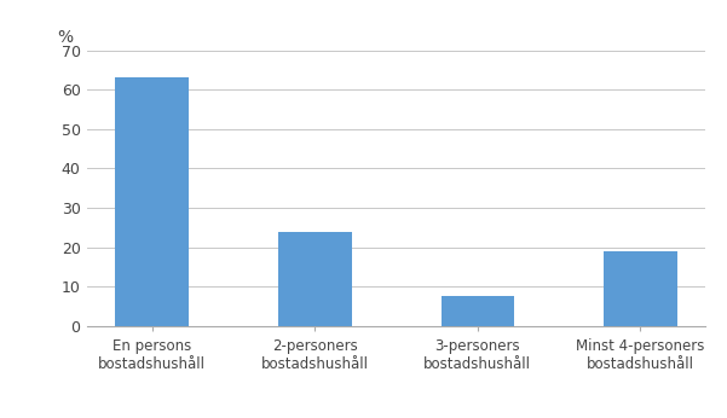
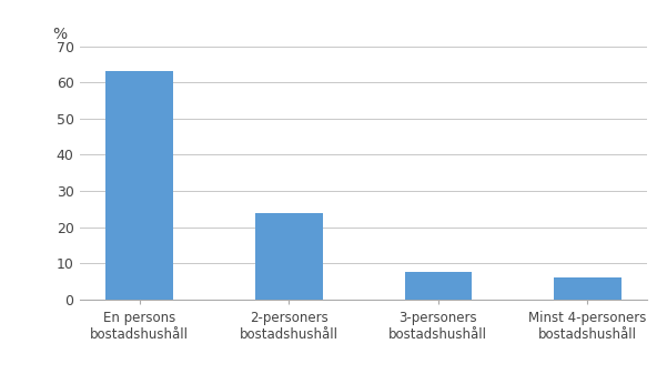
Minst 4-personers bostadshushåll: 19.0 -> 6.0
